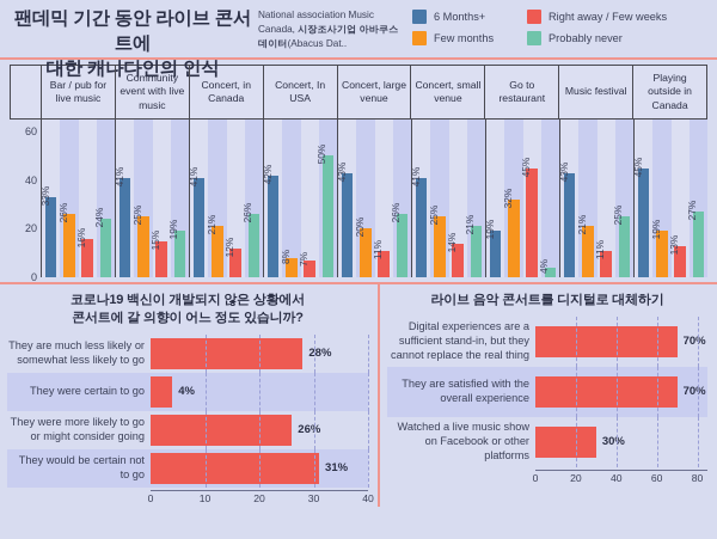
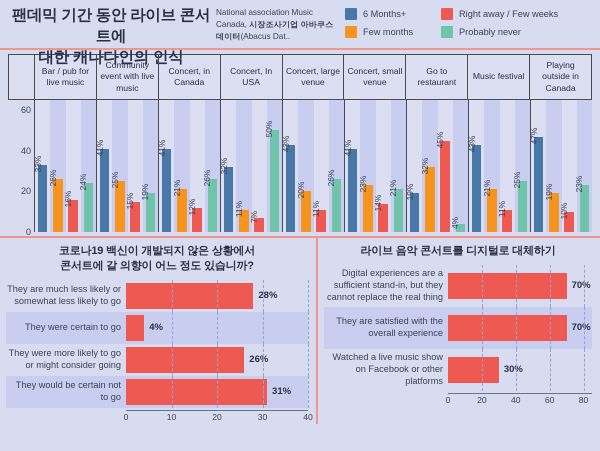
6 Months+/Concert, In USA: 42% -> 32%
Few months/Concert, In USA: 8% -> 11%
Few months/Concert, small venue: 25% -> 23%
6 Months+/Playing outside in Canada: 45% -> 47%
Right away / Few weeks/Playing outside in Canada: 13% -> 10%
Probably never/Playing outside in Canada: 27% -> 23%
